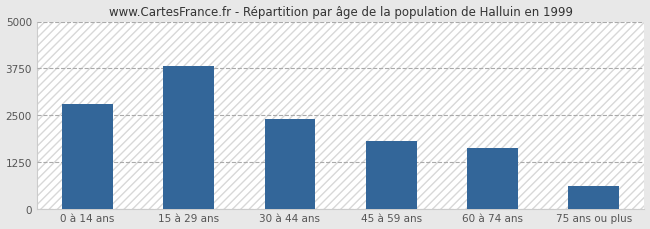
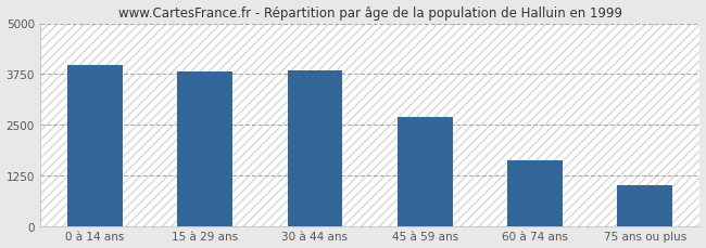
0 à 14 ans: 2800 -> 3960
30 à 44 ans: 2400 -> 3830
45 à 59 ans: 1800 -> 2680
75 ans ou plus: 600 -> 1000
